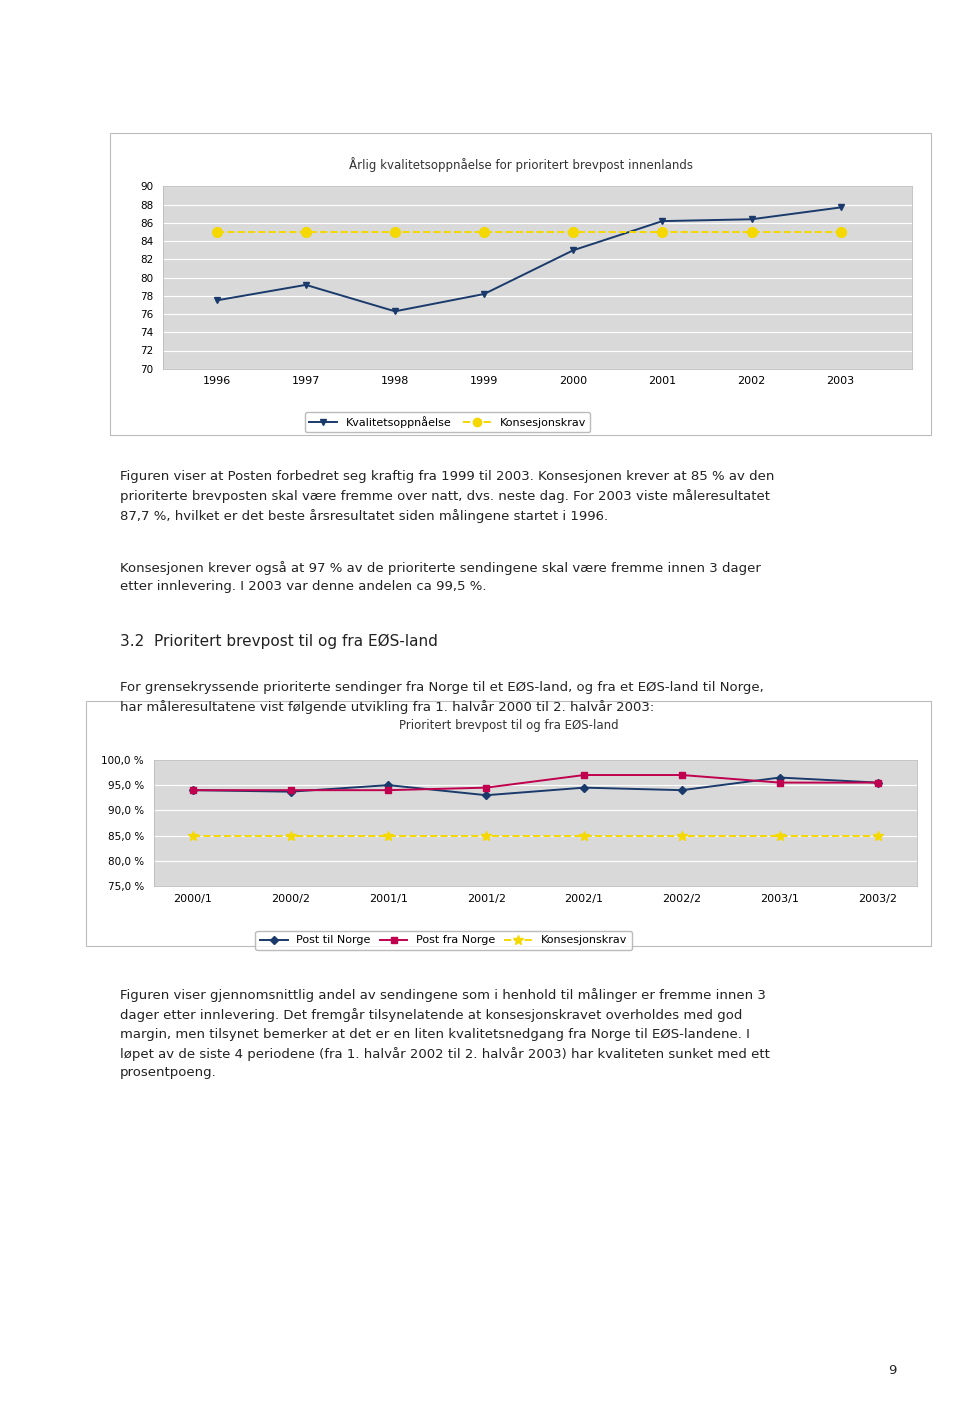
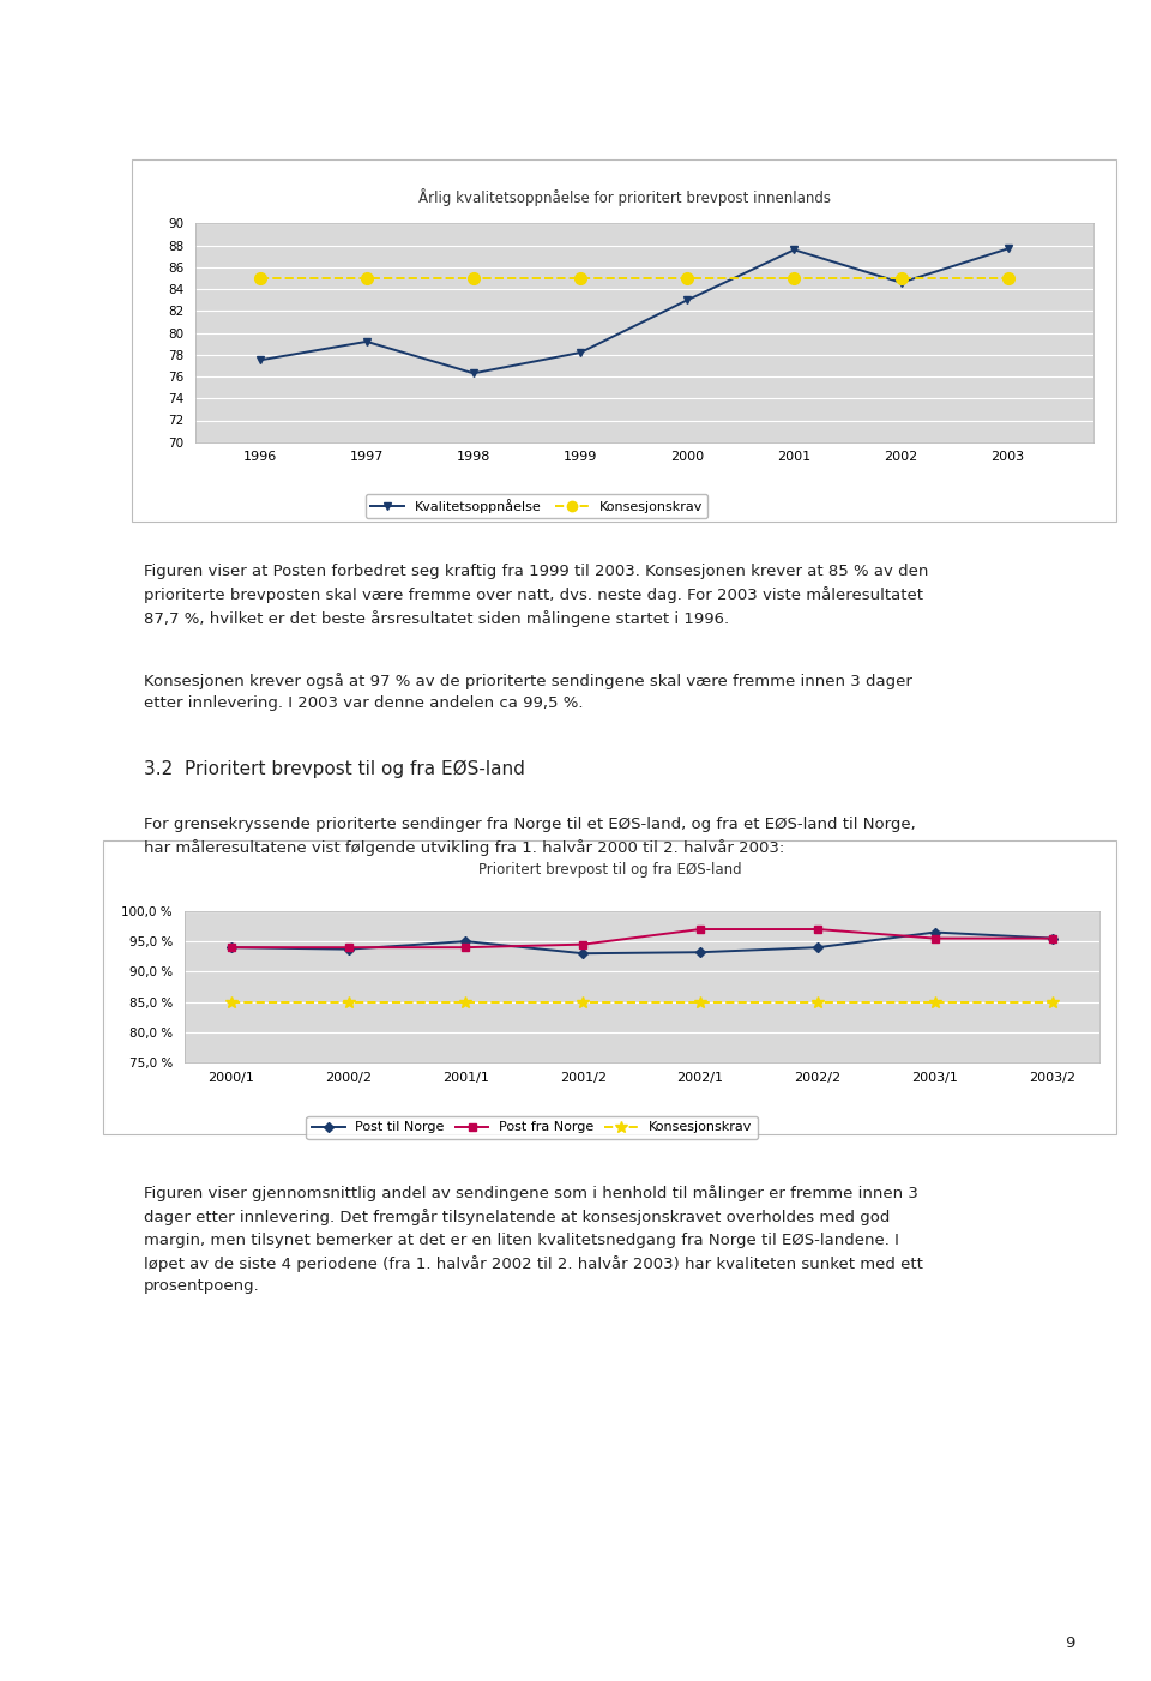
Kvalitetsoppnåelse/2001: 86.2 -> 87.6
Kvalitetsoppnåelse/2002: 86.4 -> 84.6
Post til Norge/2002/1: 94,5 % -> 93,2 %
